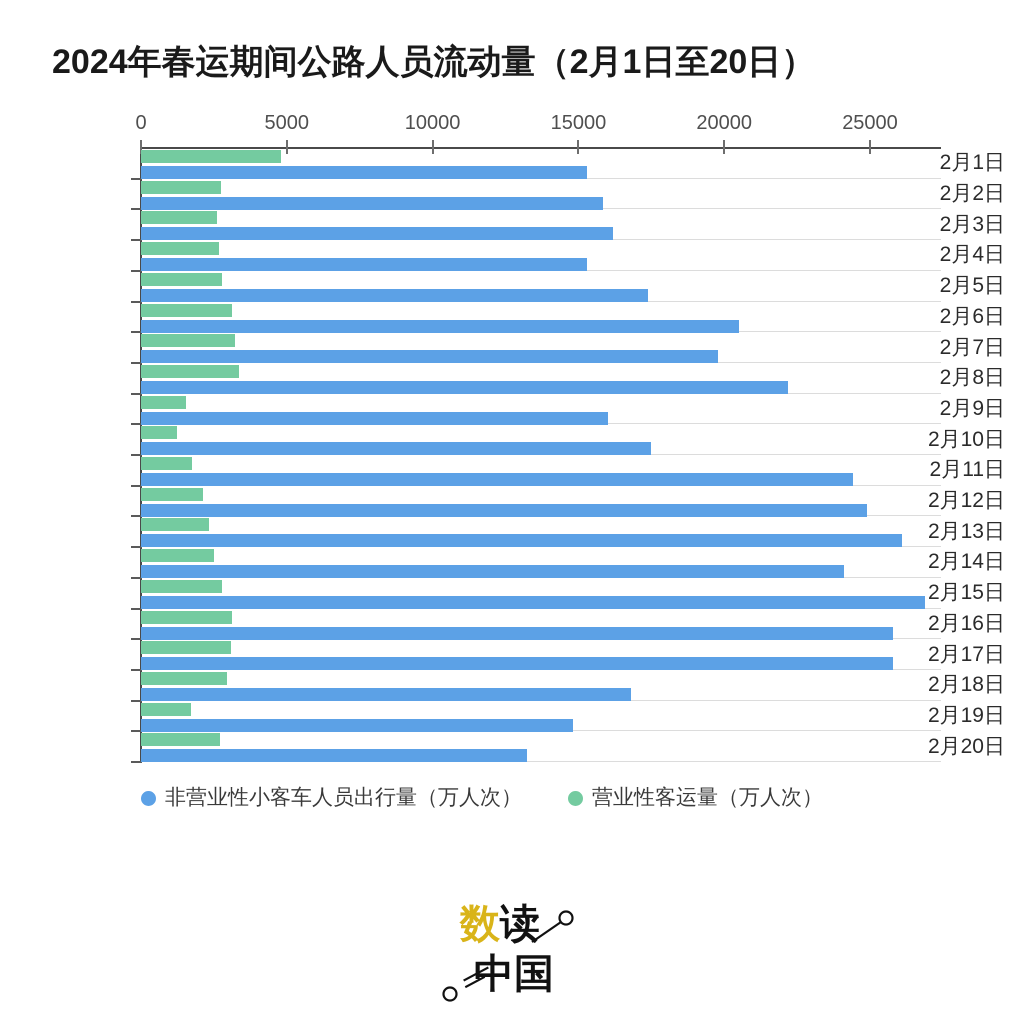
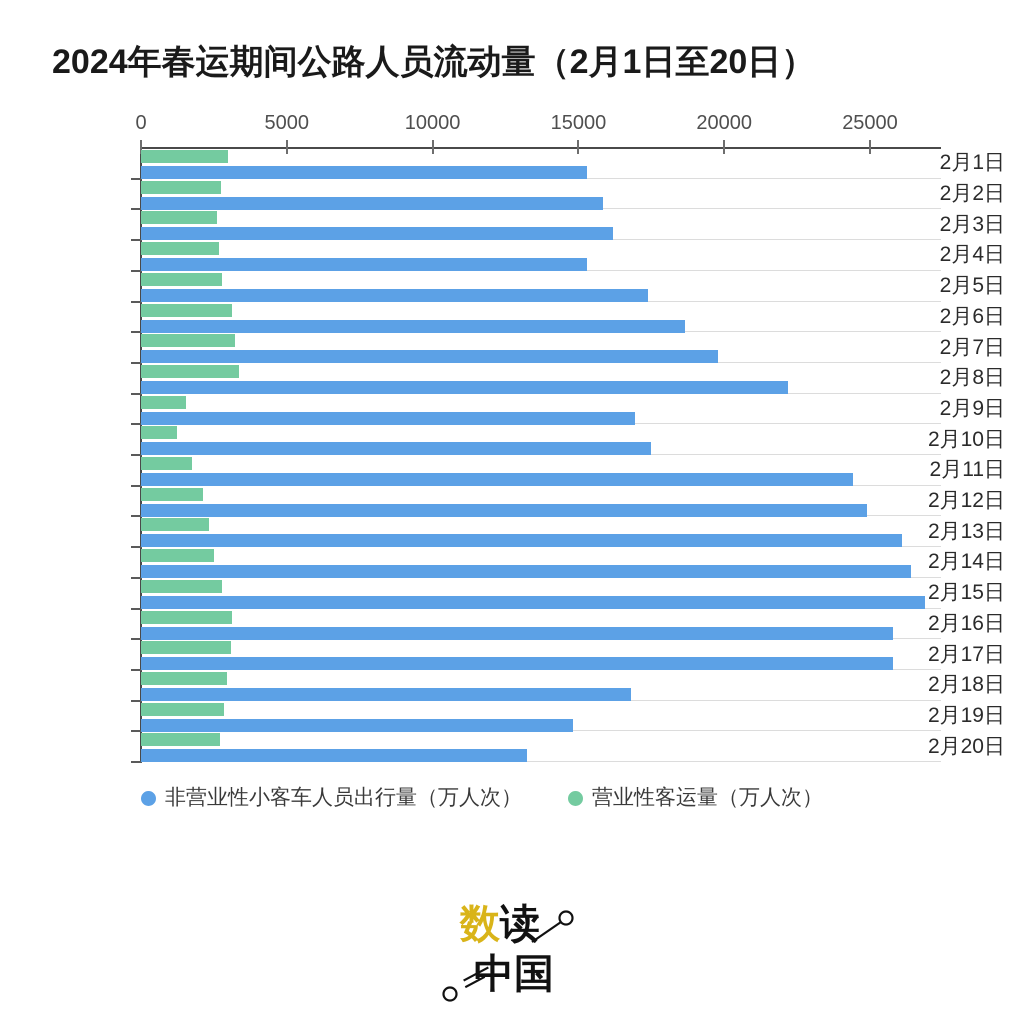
营业性客运量（万人次）/2月1日: 4800 -> 3000
非营业性小客车人员出行量（万人次）/2月6日: 20500 -> 18600
非营业性小客车人员出行量（万人次）/2月9日: 16000 -> 17000
非营业性小客车人员出行量（万人次）/2月14日: 24100 -> 26400
营业性客运量（万人次）/2月19日: 1700 -> 2800
